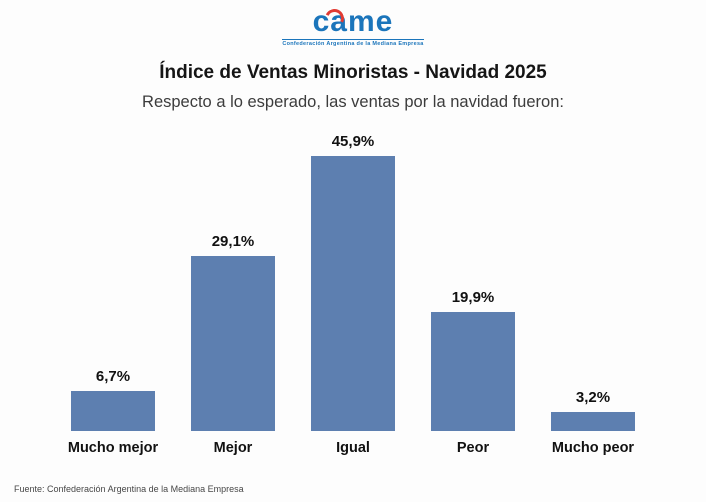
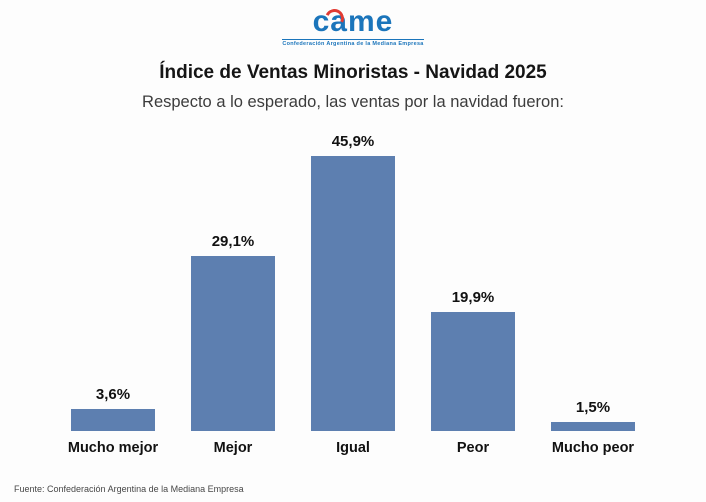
Mucho mejor: 6,7% -> 3,6%
Mucho peor: 3,2% -> 1,5%
